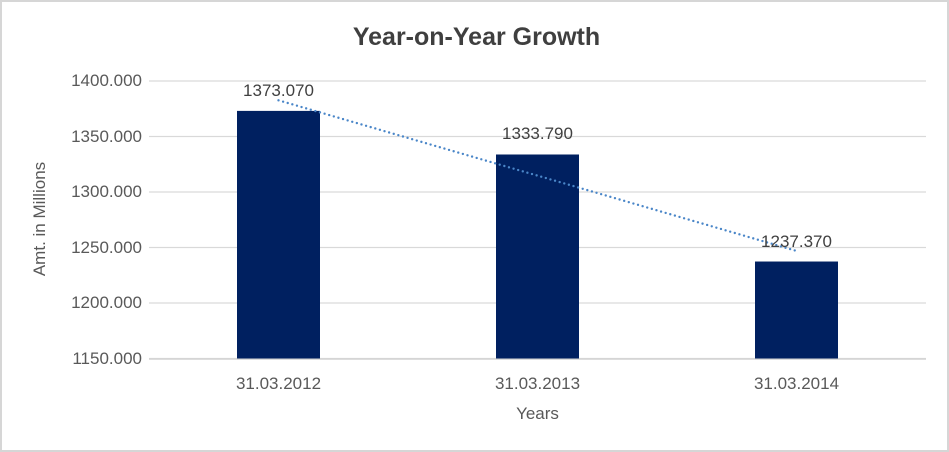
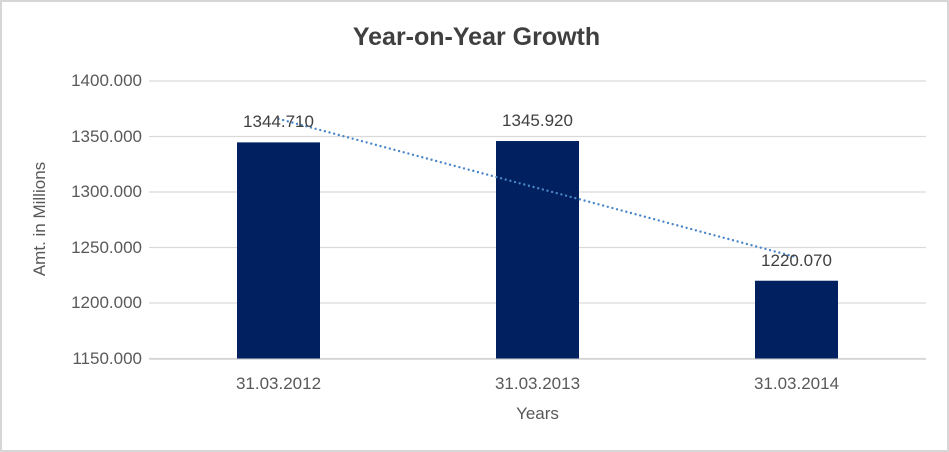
31.03.2012: 1373.070 -> 1344.710
31.03.2013: 1333.790 -> 1345.920
31.03.2014: 1237.370 -> 1220.070
